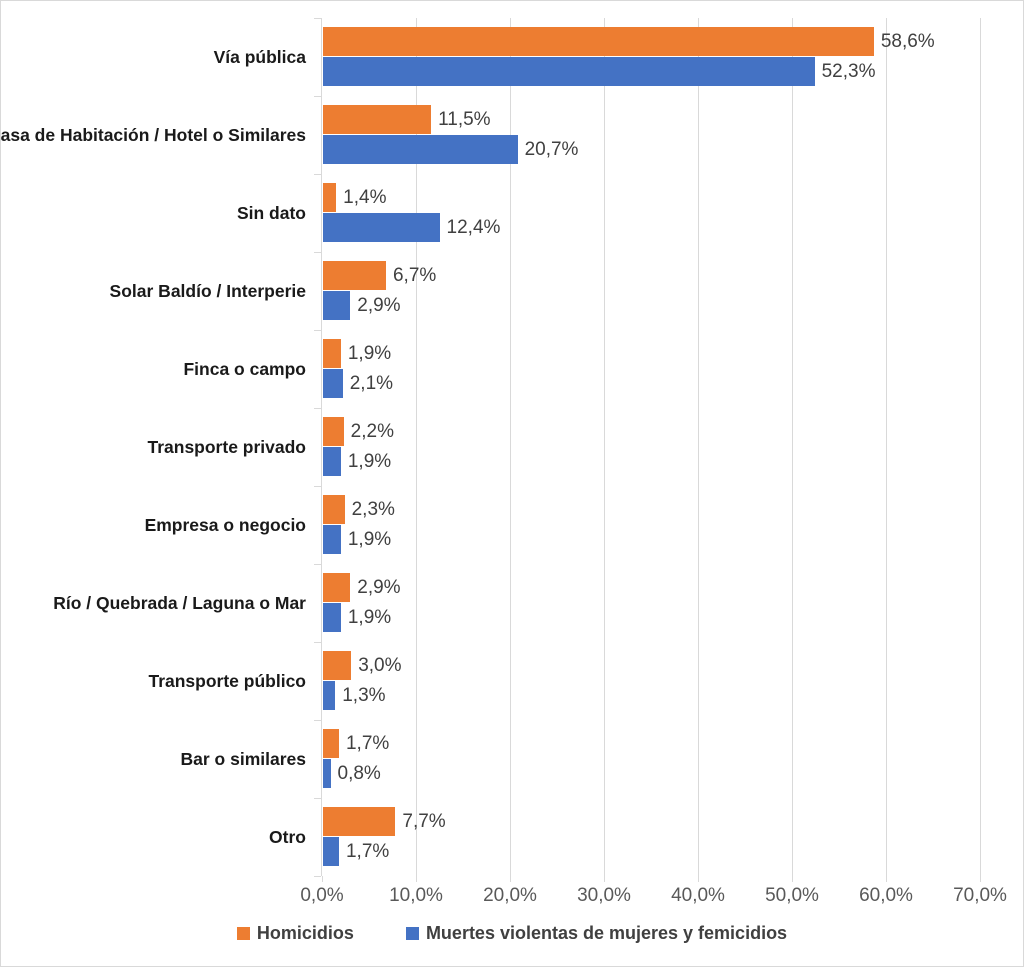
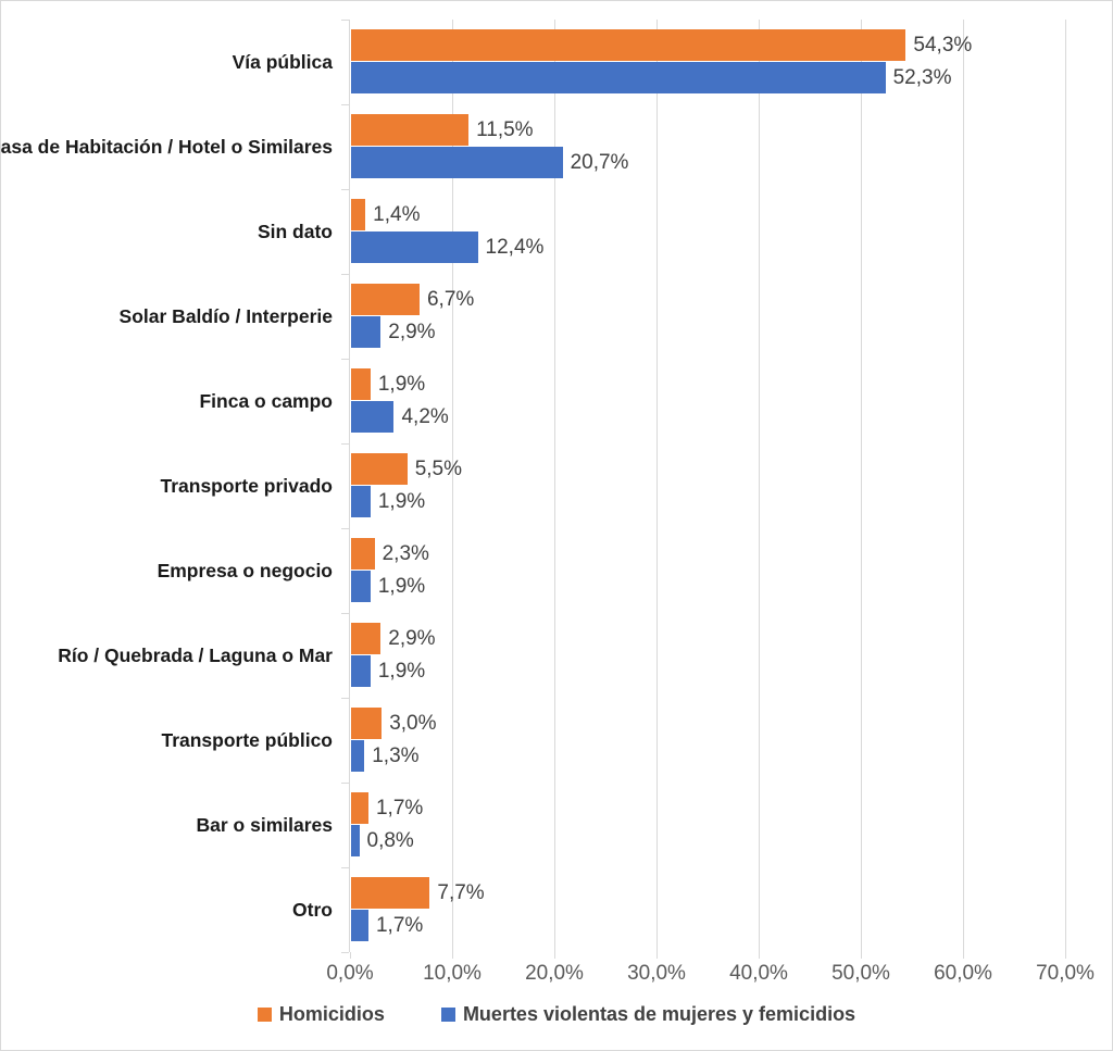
Homicidios/Vía pública: 58,6% -> 54,3%
Muertes violentas de mujeres y femicidios/Finca o campo: 2,1% -> 4,2%
Homicidios/Transporte privado: 2,2% -> 5,5%
